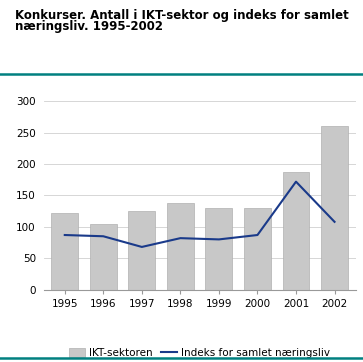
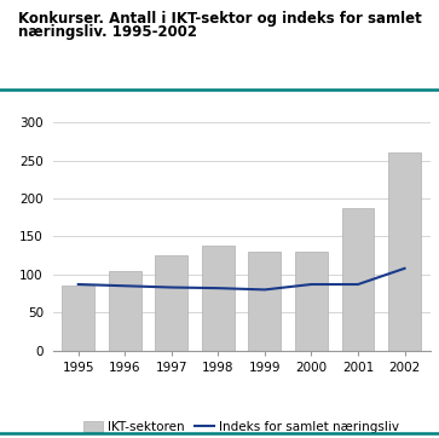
IKT-sektoren/1995: 122 -> 85
Indeks for samlet næringsliv/1997: 68 -> 83
Indeks for samlet næringsliv/2001: 172 -> 87
